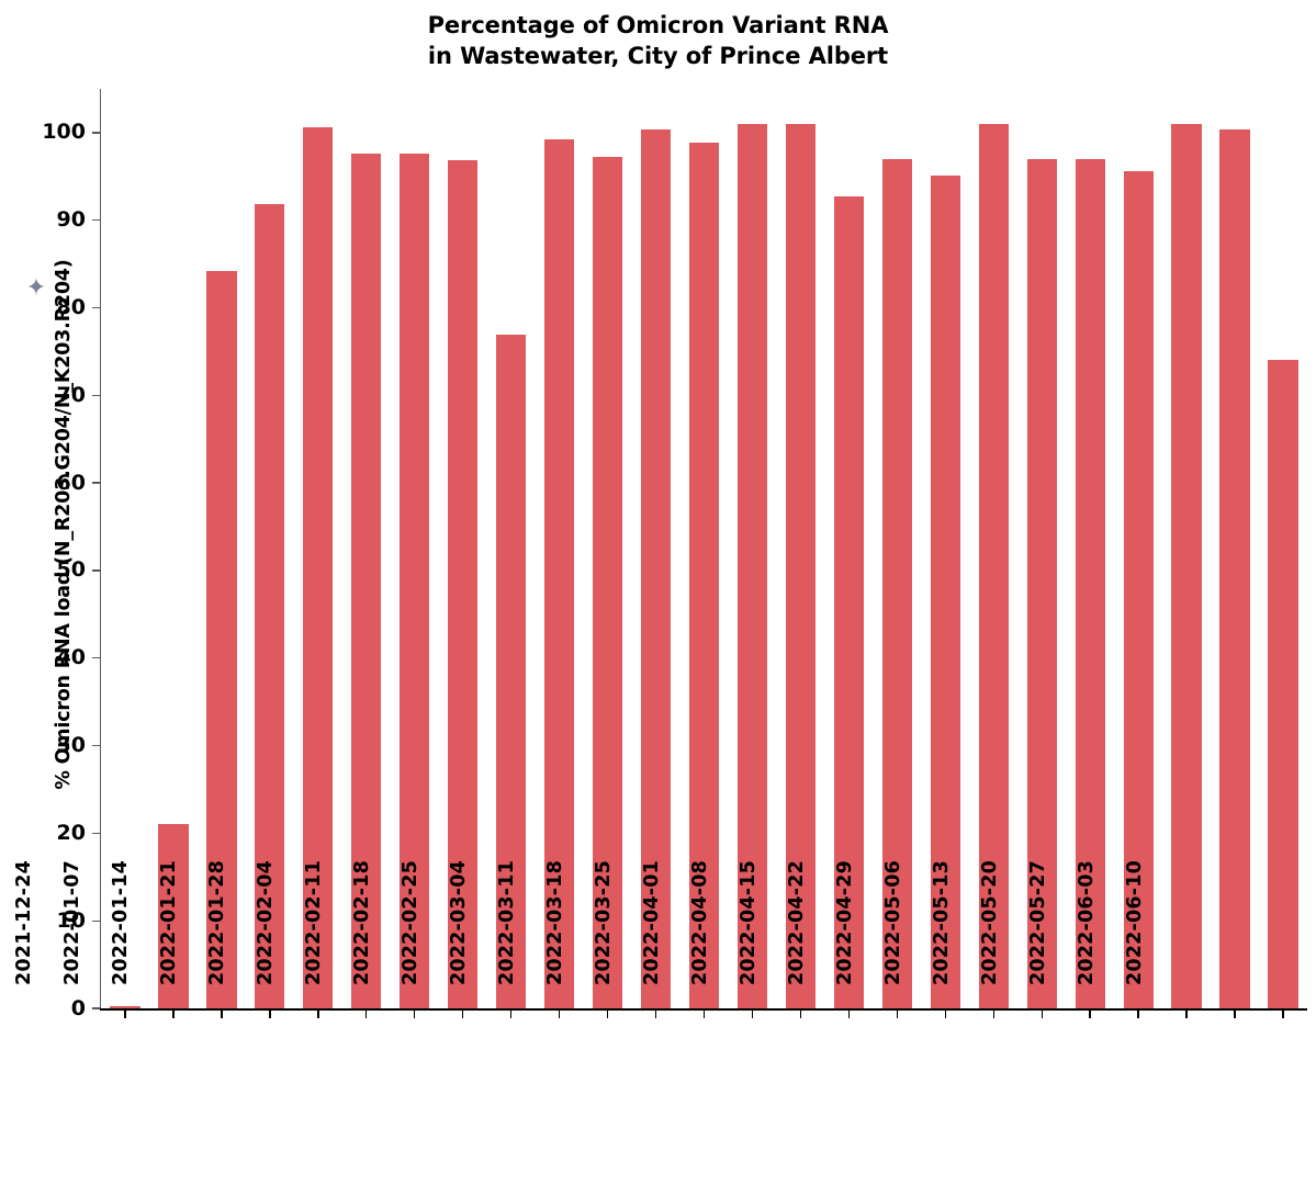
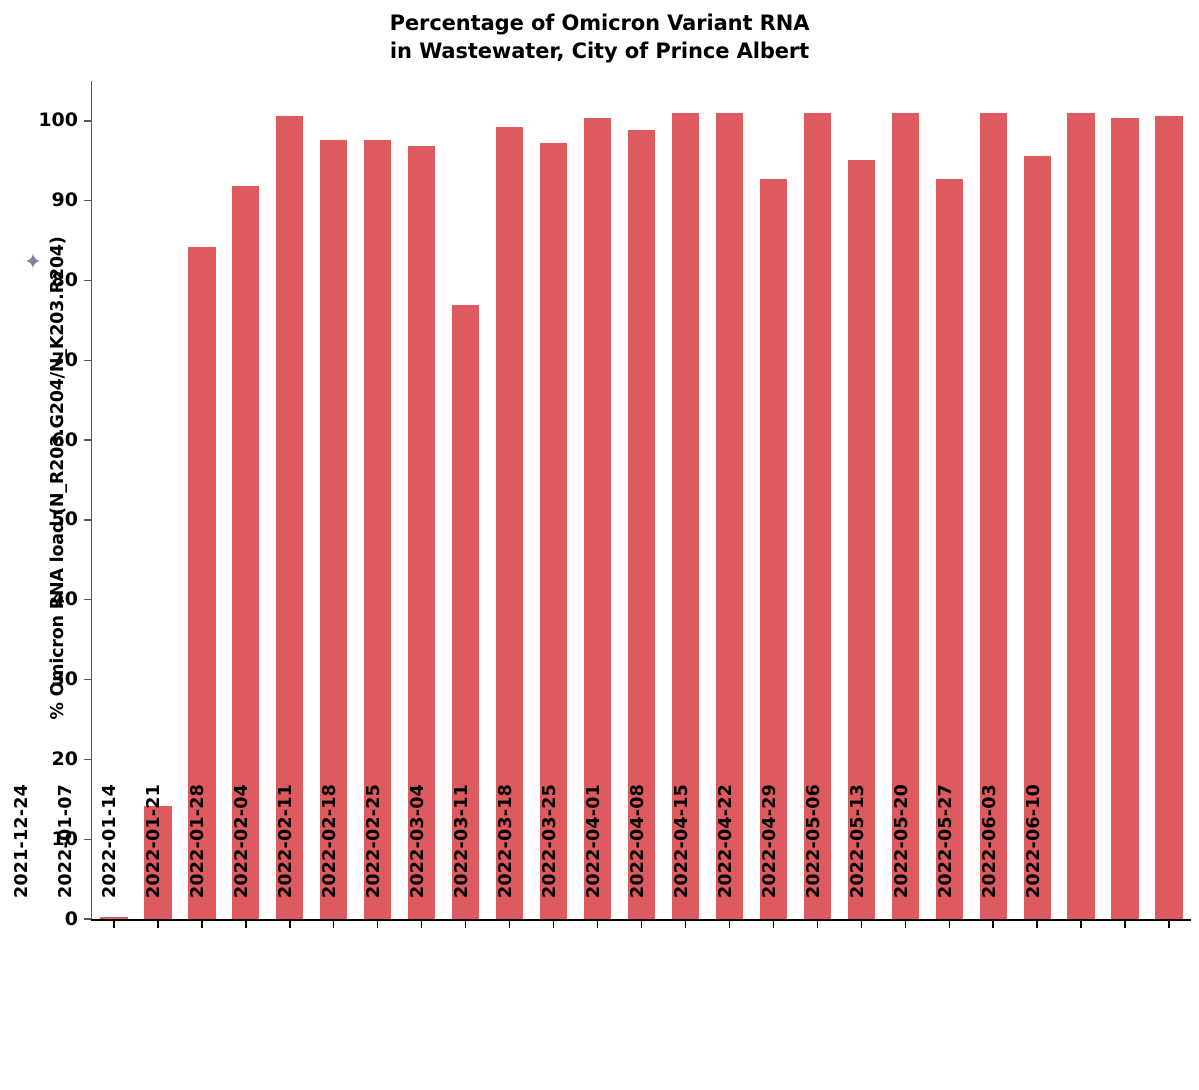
2021-12-24: 21 -> 14
2022-04-15: 97 -> 101
2022-05-06: 97 -> 93
2022-05-13: 97 -> 101
2022-06-10: 74 -> 101
